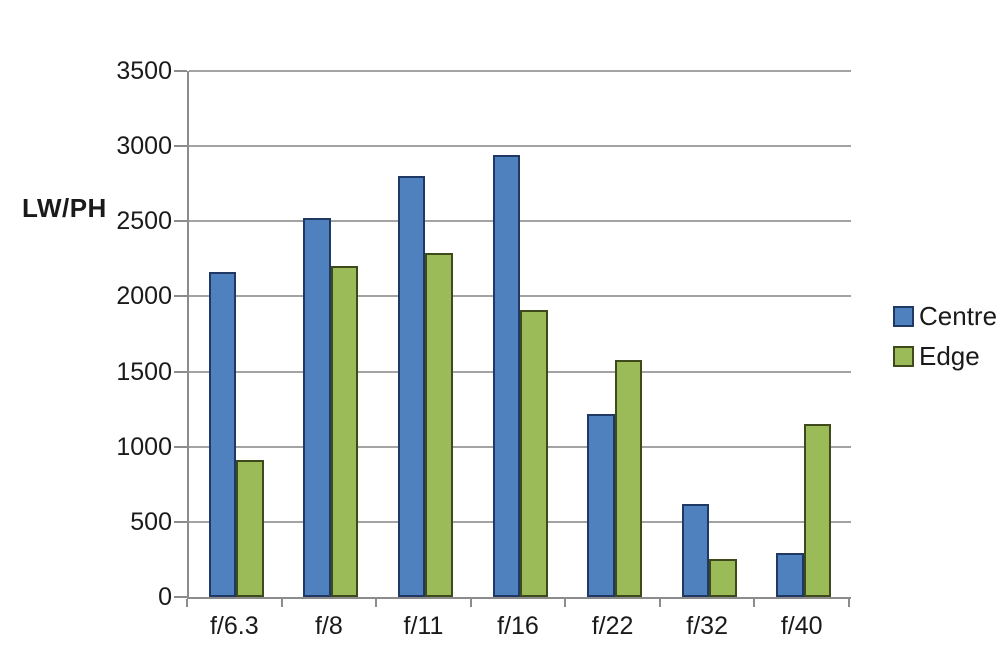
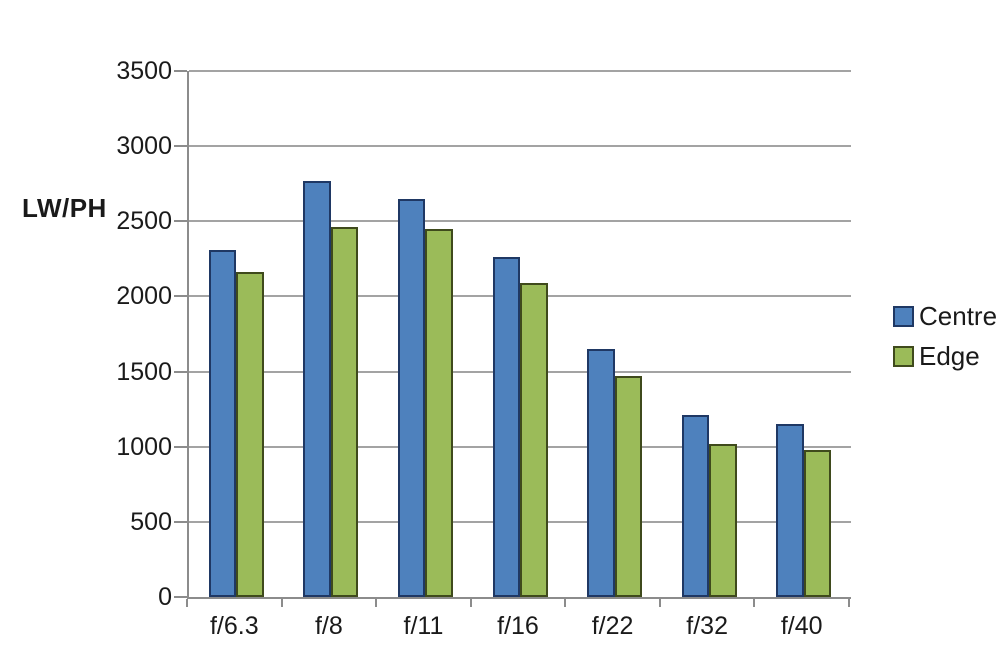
Centre/f/6.3: 2160 -> 2310
Edge/f/6.3: 910 -> 2160
Centre/f/8: 2520 -> 2770
Edge/f/8: 2200 -> 2460
Centre/f/11: 2800 -> 2650
Edge/f/11: 2290 -> 2450
Centre/f/16: 2940 -> 2260
Edge/f/16: 1910 -> 2090
Centre/f/22: 1220 -> 1650
Edge/f/22: 1580 -> 1470
Centre/f/32: 620 -> 1210
Edge/f/32: 250 -> 1020
Centre/f/40: 290 -> 1150
Edge/f/40: 1150 -> 980
